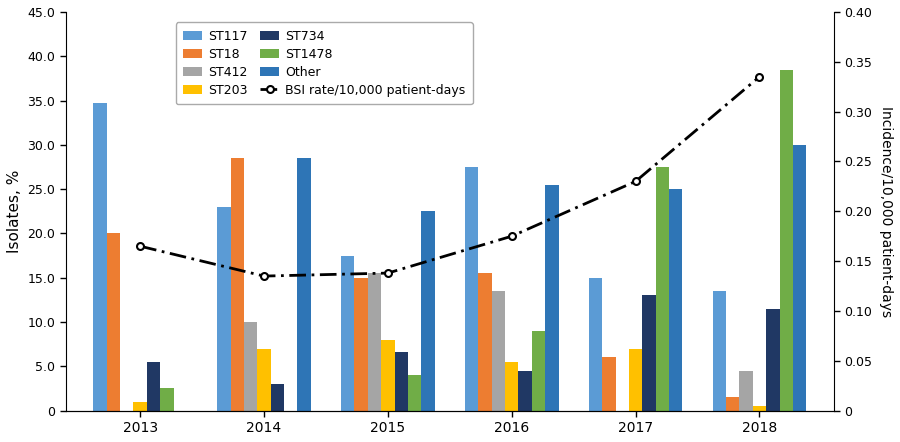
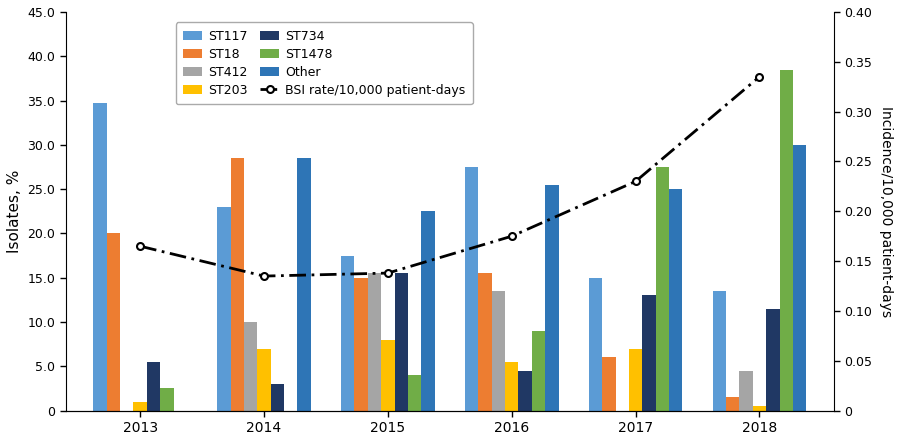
ST734/2015: 6.6 -> 15.5
